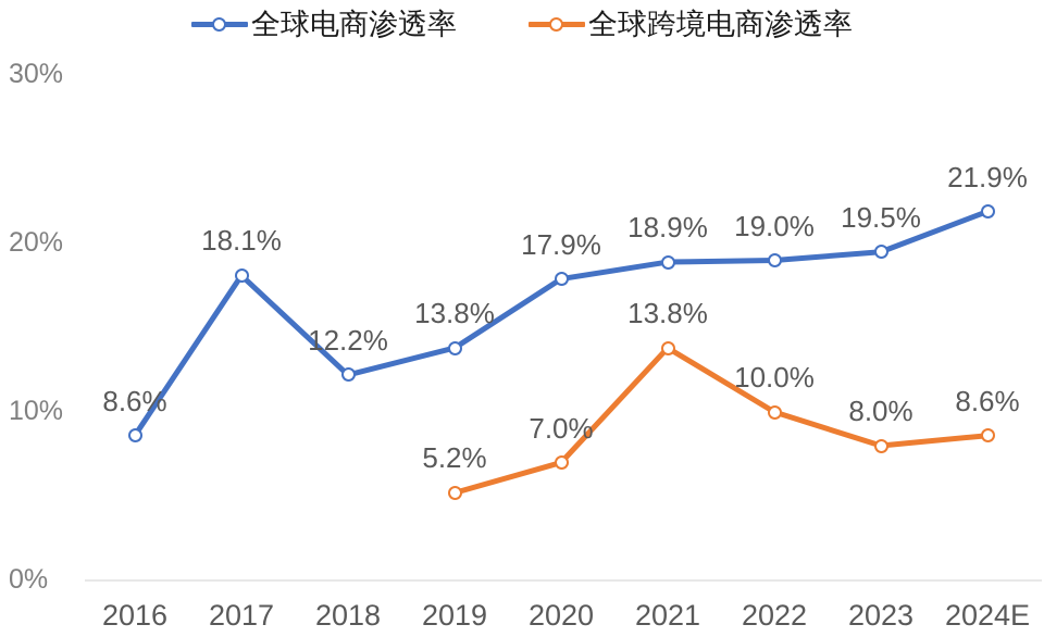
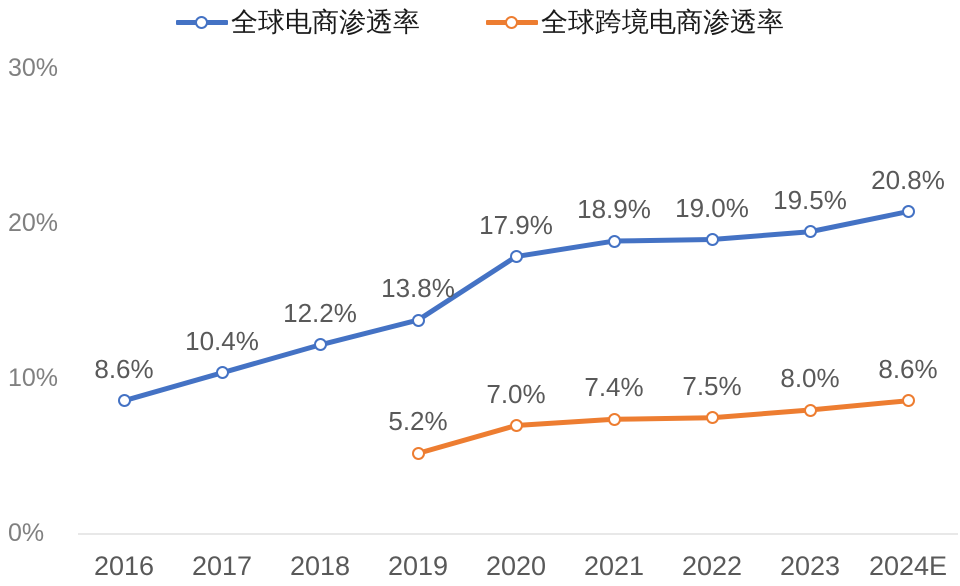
全球电商渗透率/2017: 18.1% -> 10.4%
全球跨境电商渗透率/2021: 13.8% -> 7.4%
全球跨境电商渗透率/2022: 10.0% -> 7.5%
全球电商渗透率/2024E: 21.9% -> 20.8%
